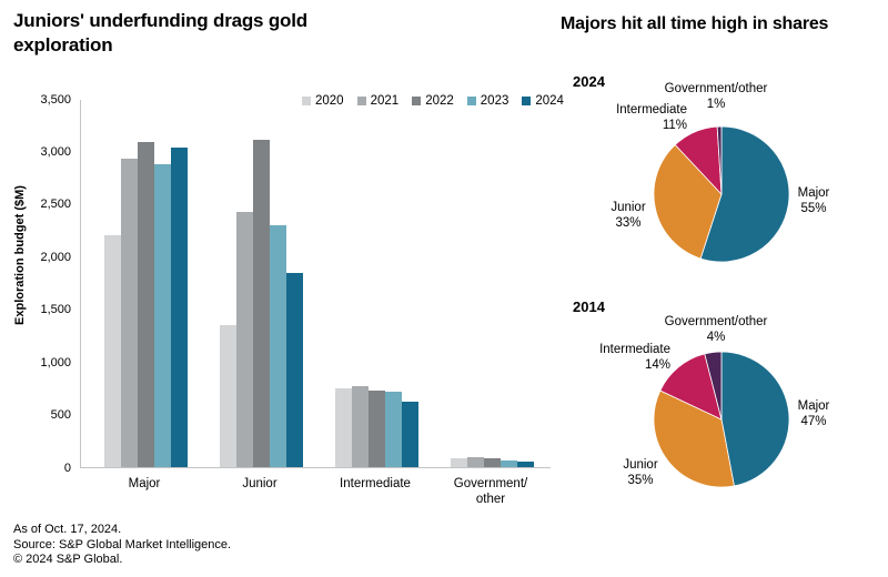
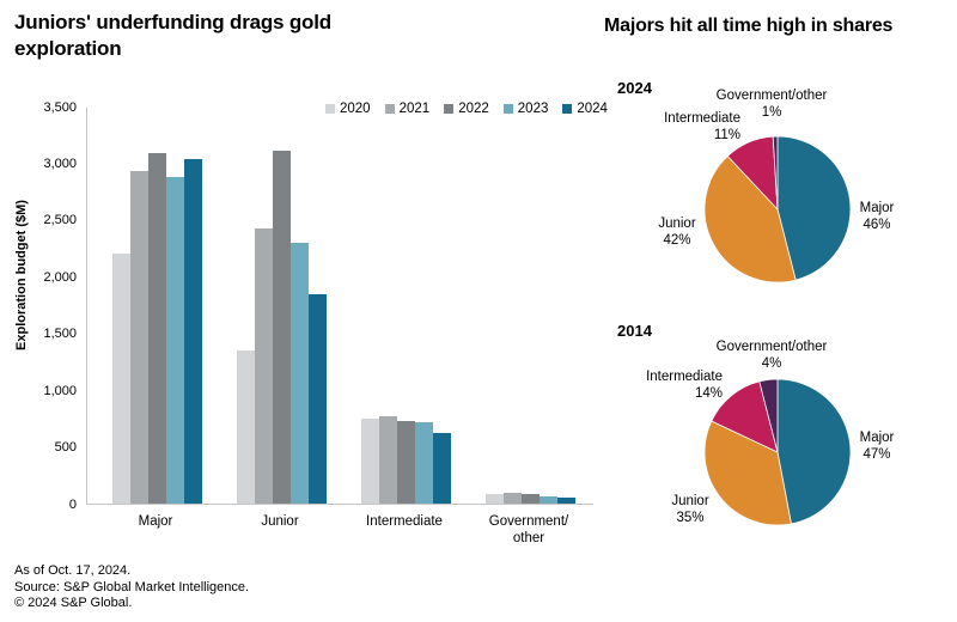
2024/Major: 55% -> 46%
2024/Junior: 33% -> 42%
